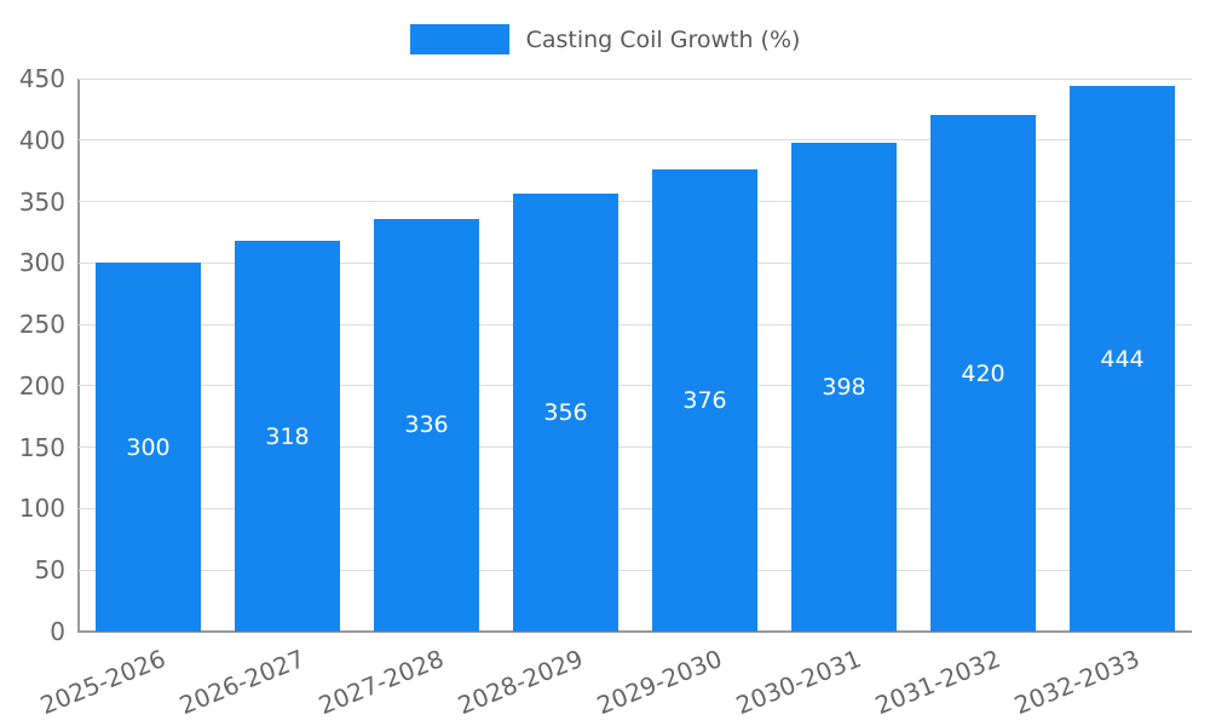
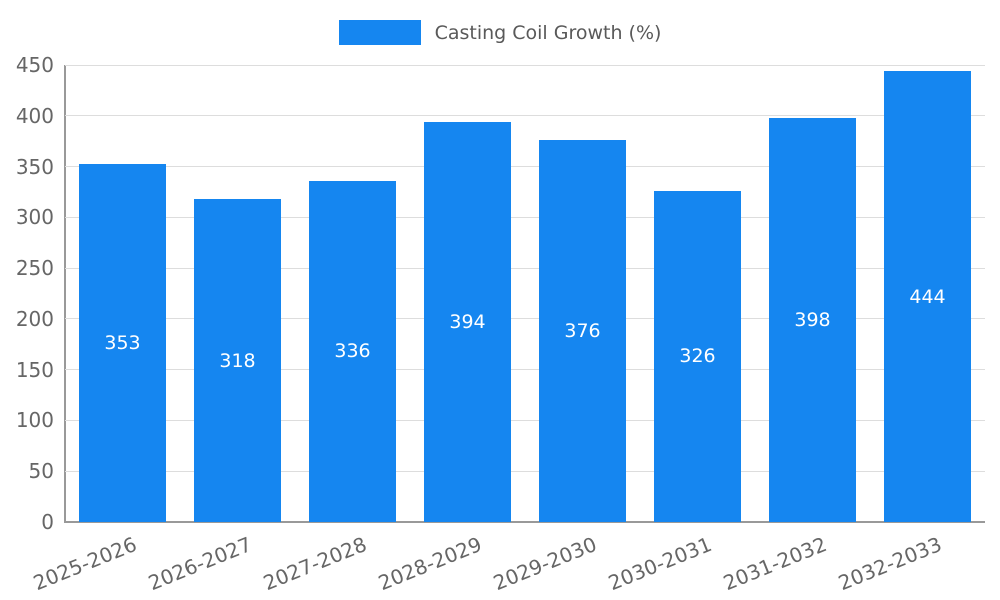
2025-2026: 300 -> 353
2028-2029: 356 -> 394
2030-2031: 398 -> 326
2031-2032: 420 -> 398
